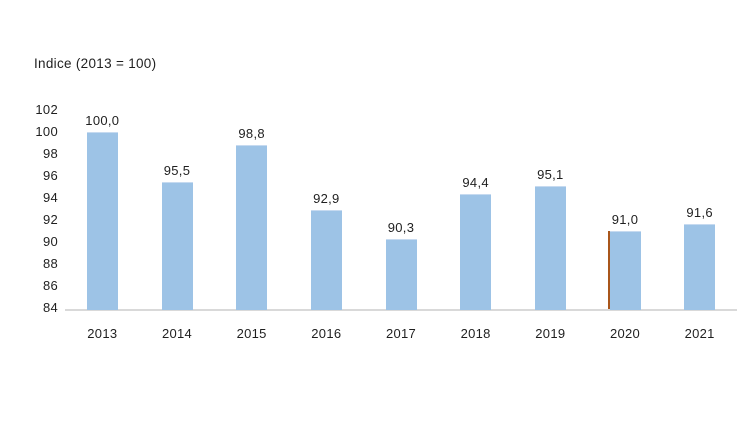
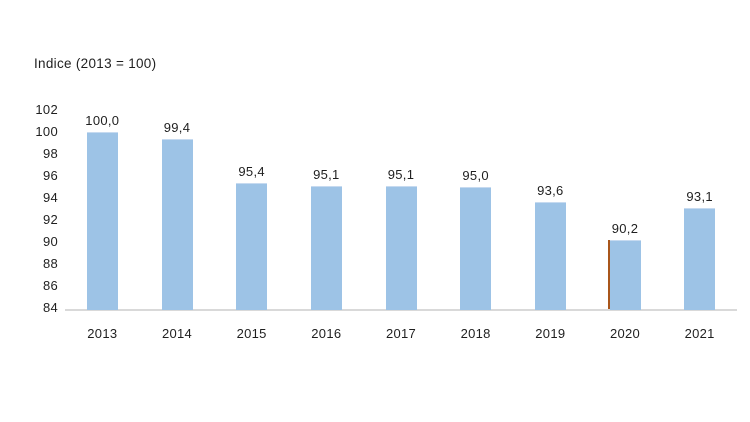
2014: 95,5 -> 99,4
2015: 98,8 -> 95,4
2016: 92,9 -> 95,1
2017: 90,3 -> 95,1
2018: 94,4 -> 95,0
2019: 95,1 -> 93,6
2020: 91,0 -> 90,2
2021: 91,6 -> 93,1
